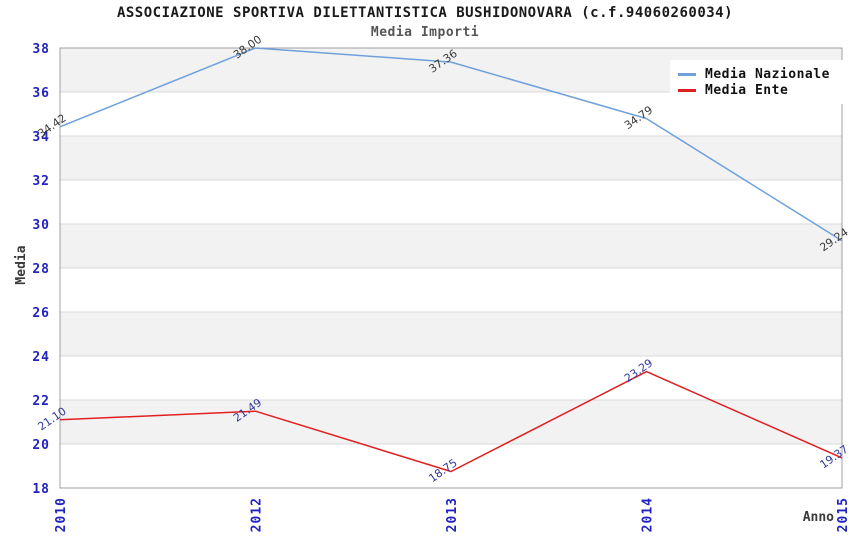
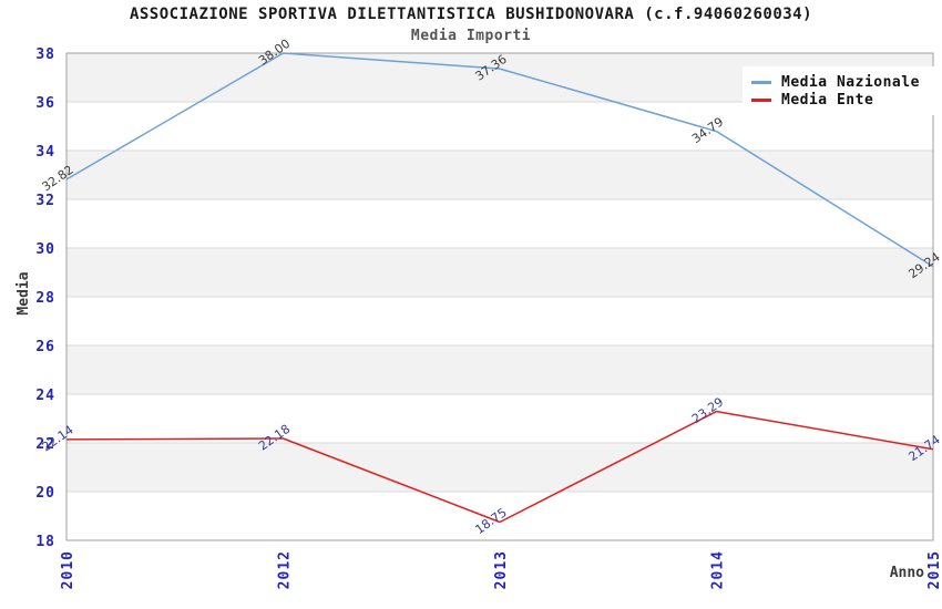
Media Nazionale/2010: 34.42 -> 32.82
Media Ente/2010: 21.10 -> 22.14
Media Ente/2012: 21.49 -> 22.18
Media Ente/2015: 19.37 -> 21.74
